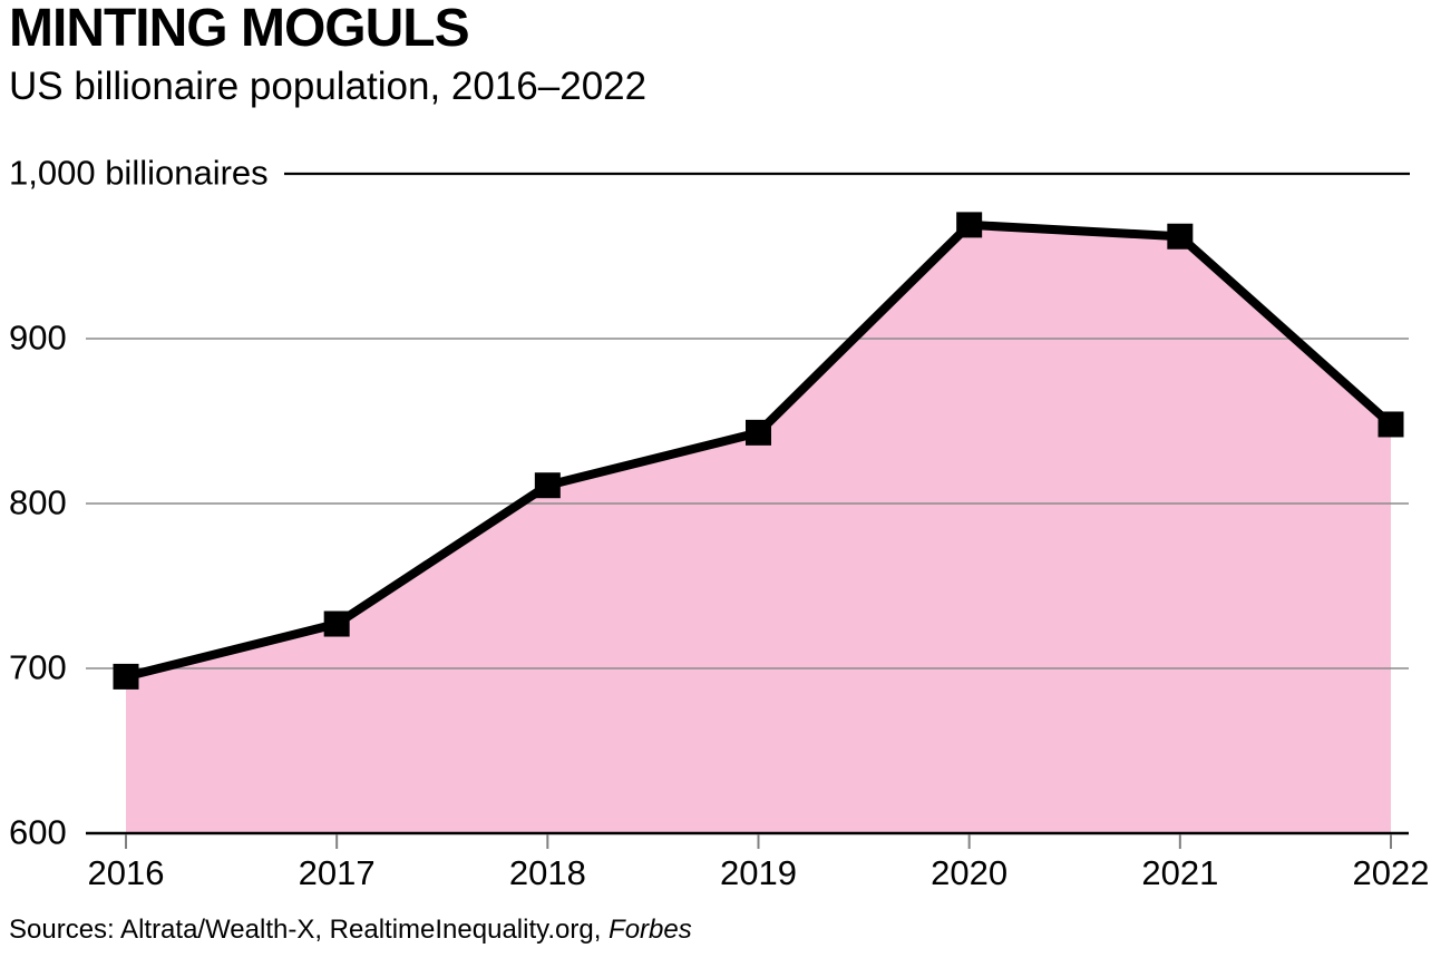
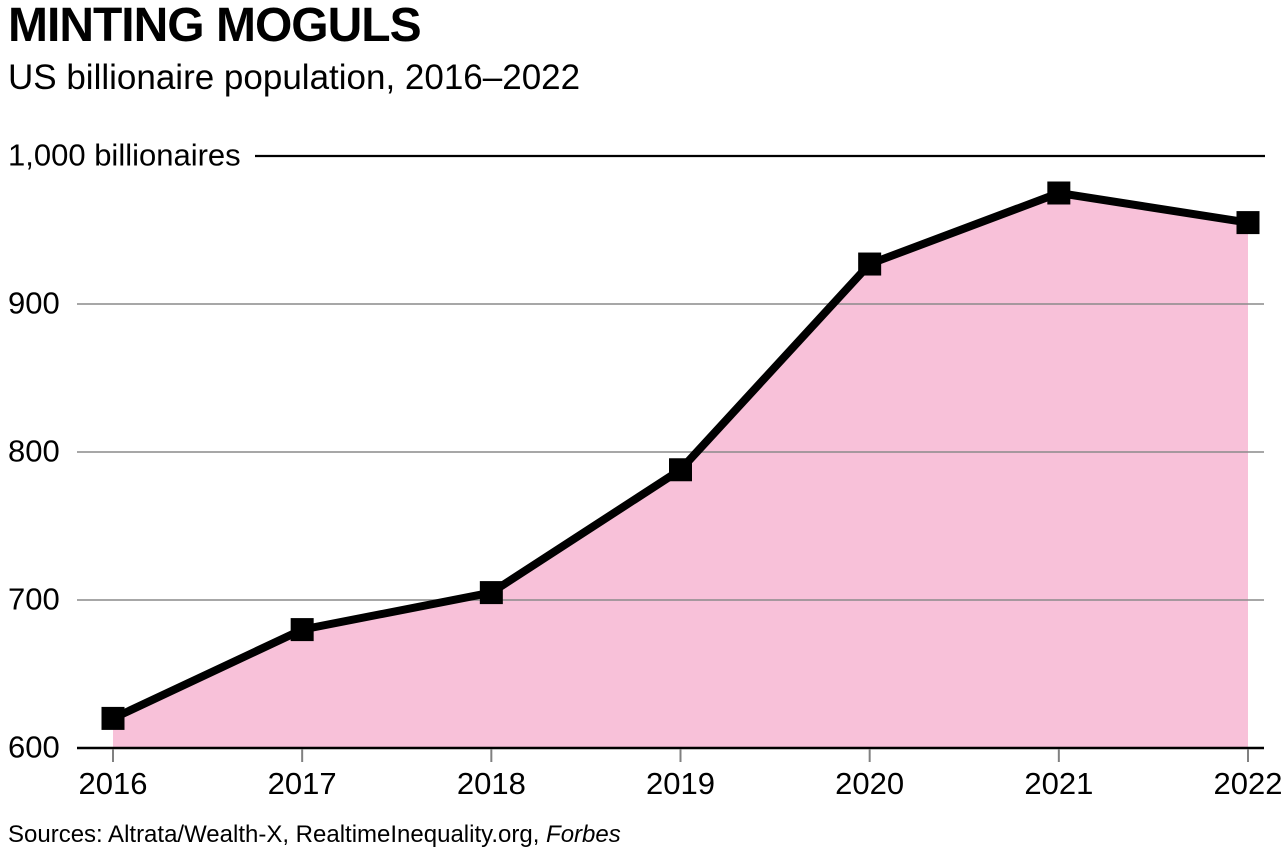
2016: 695 -> 620
2017: 727 -> 680
2018: 811 -> 705
2019: 843 -> 788
2020: 969 -> 927
2021: 962 -> 975
2022: 848 -> 955
